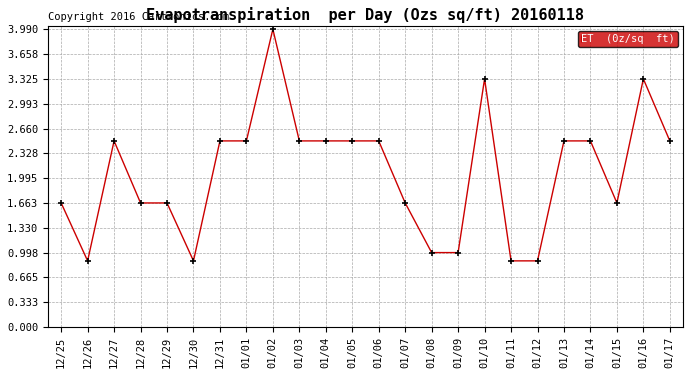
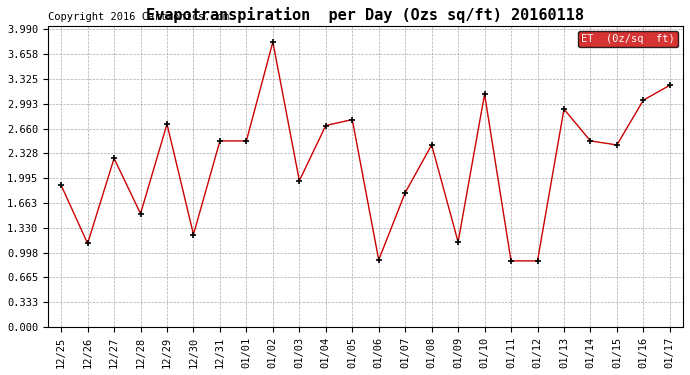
12/25: 1.66 -> 1.90
12/26: 0.89 -> 1.12
12/27: 2.49 -> 2.26
12/28: 1.66 -> 1.52
12/29: 1.66 -> 2.72
12/30: 0.89 -> 1.24
01/02: 3.99 -> 3.82
01/03: 2.49 -> 1.96
01/04: 2.49 -> 2.70
01/05: 2.49 -> 2.78
01/06: 2.49 -> 0.90
01/07: 1.66 -> 1.80
01/08: 1.00 -> 2.44
01/09: 1.00 -> 1.14
01/10: 3.33 -> 3.12
01/13: 2.49 -> 2.92
01/15: 1.66 -> 2.44
01/16: 3.33 -> 3.04
01/17: 2.49 -> 3.24
